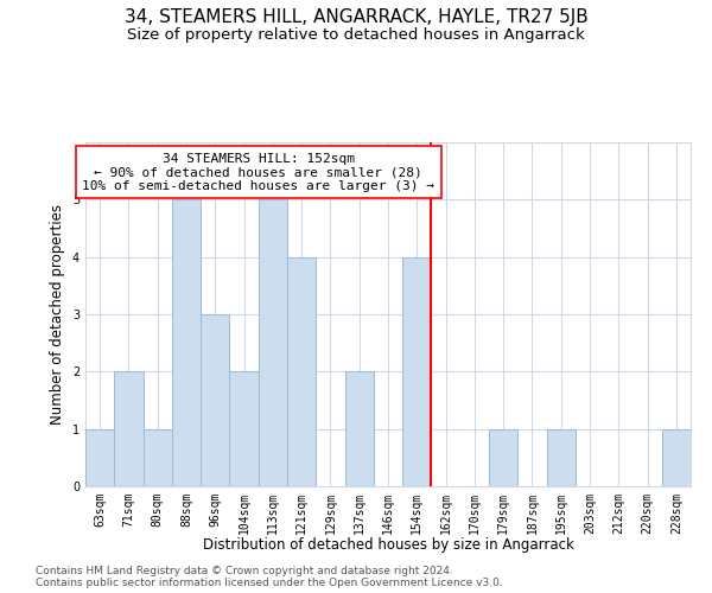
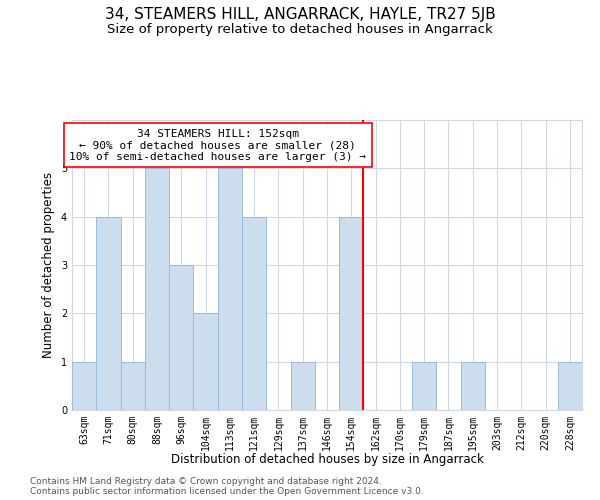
71sqm: 2 -> 4
137sqm: 2 -> 1
